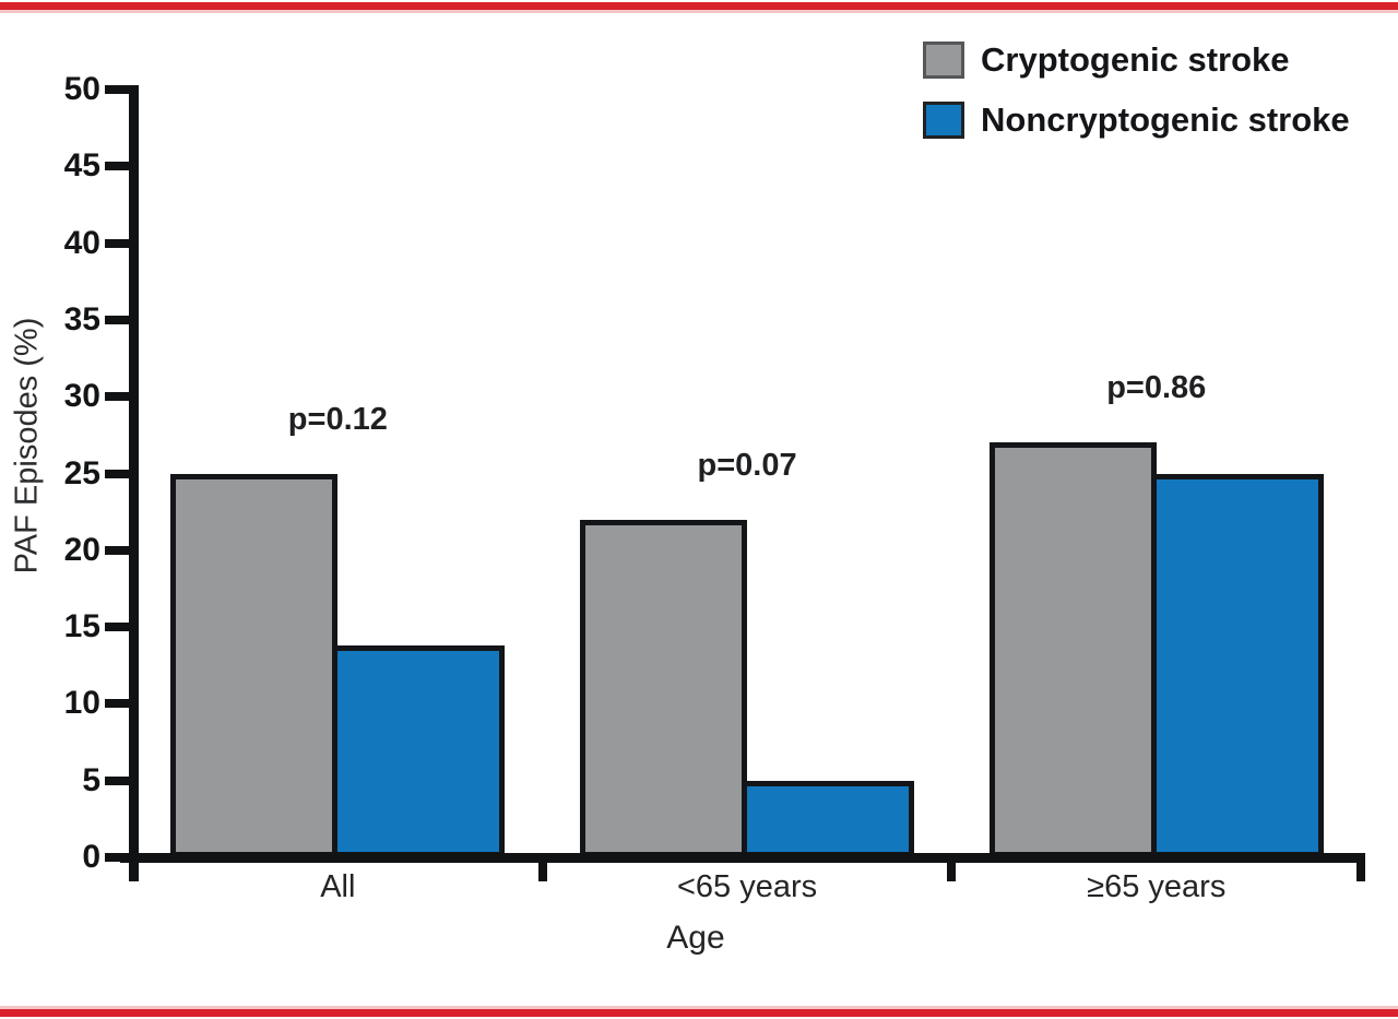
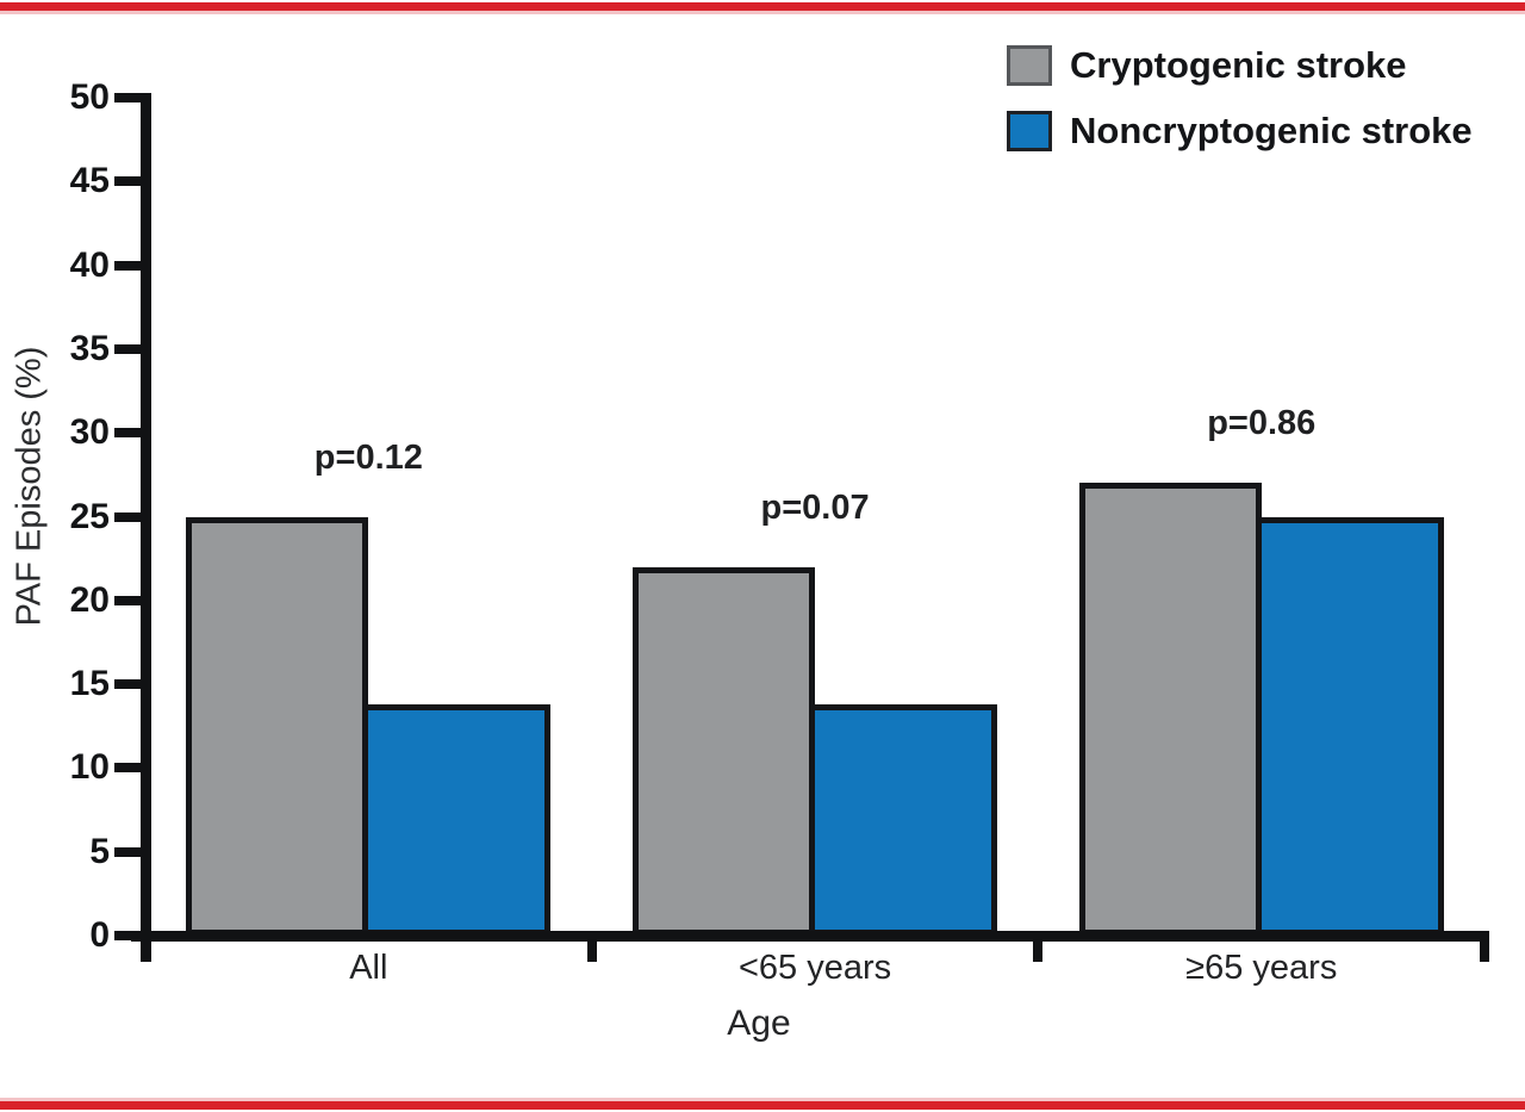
Noncryptogenic stroke/<65 years: 5.0 -> 13.8
